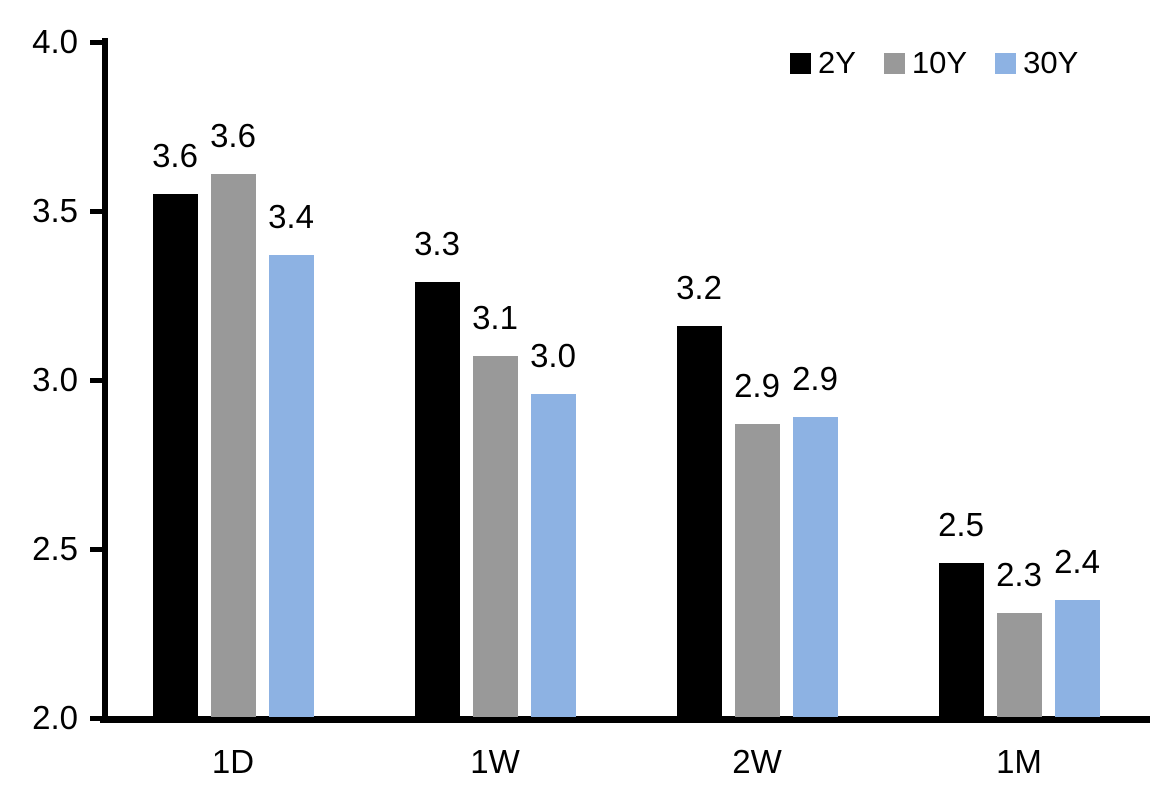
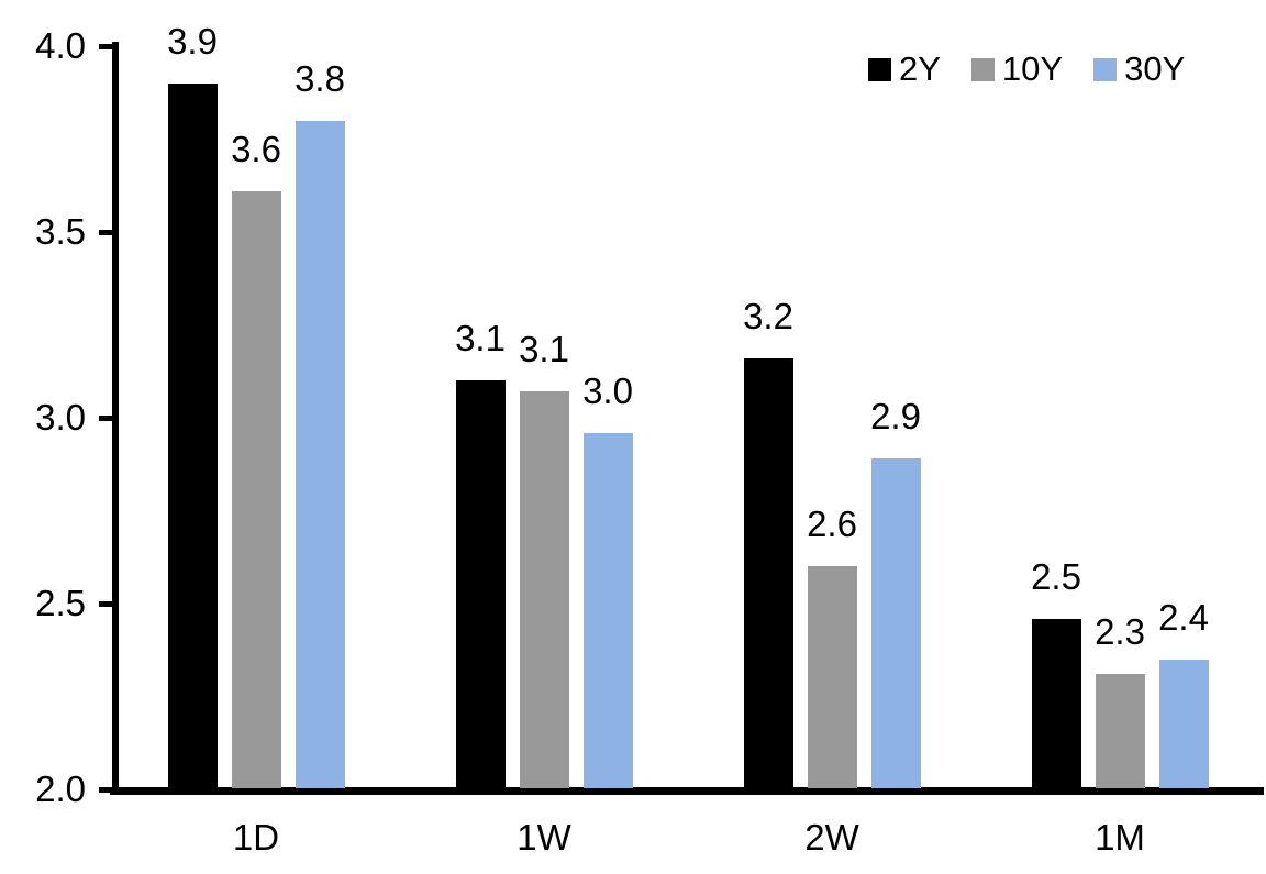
2Y/1D: 3.6 -> 3.9
30Y/1D: 3.4 -> 3.8
2Y/1W: 3.3 -> 3.1
10Y/2W: 2.9 -> 2.6
